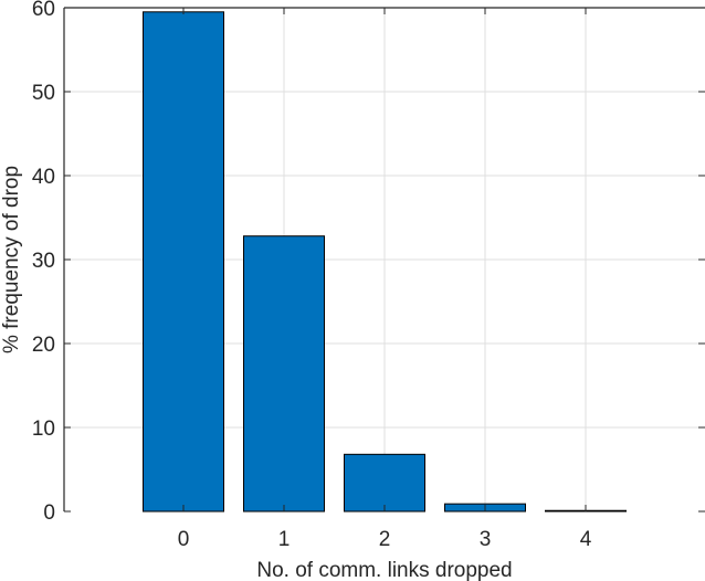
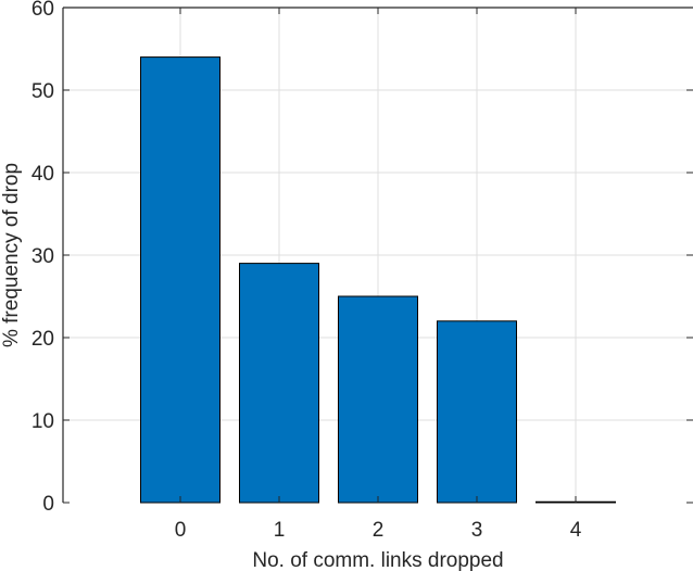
0: 60 -> 54
1: 33 -> 29
2: 7 -> 25
3: 1 -> 22
